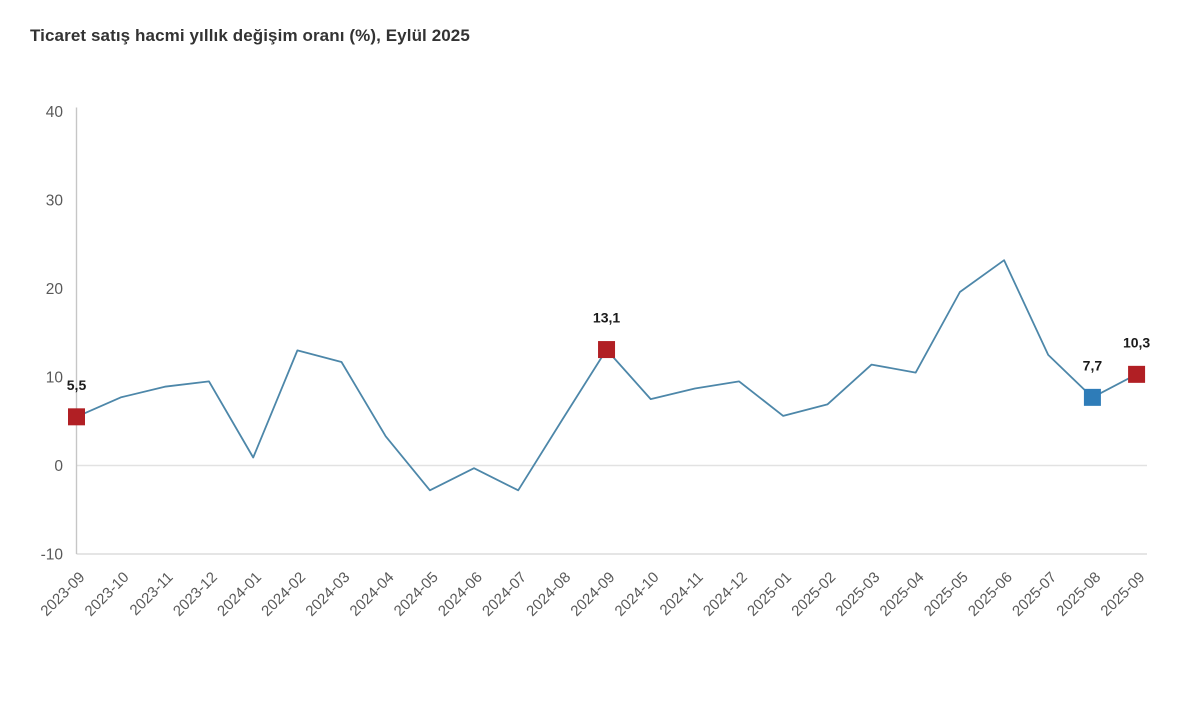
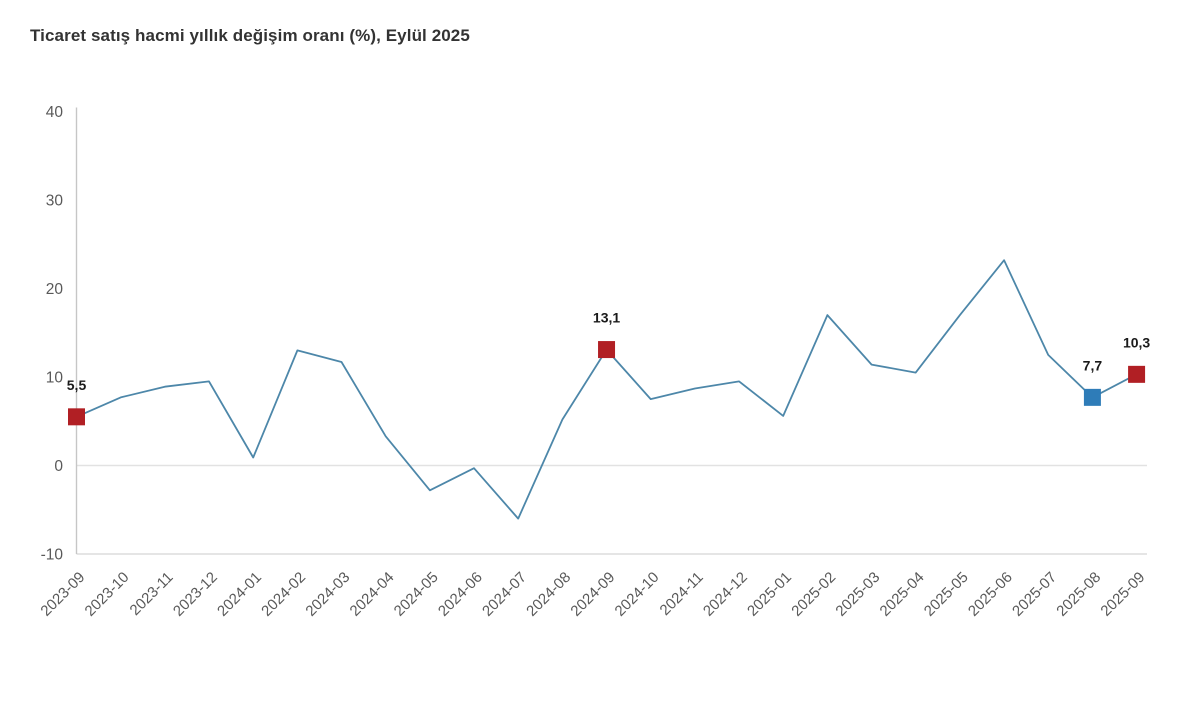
2024-07: -3 -> -6
2025-02: 7 -> 17
2025-05: 20 -> 17
